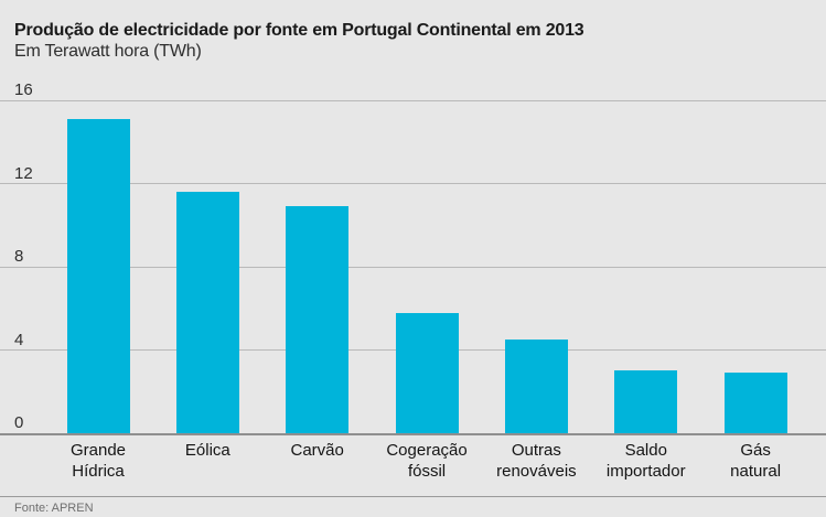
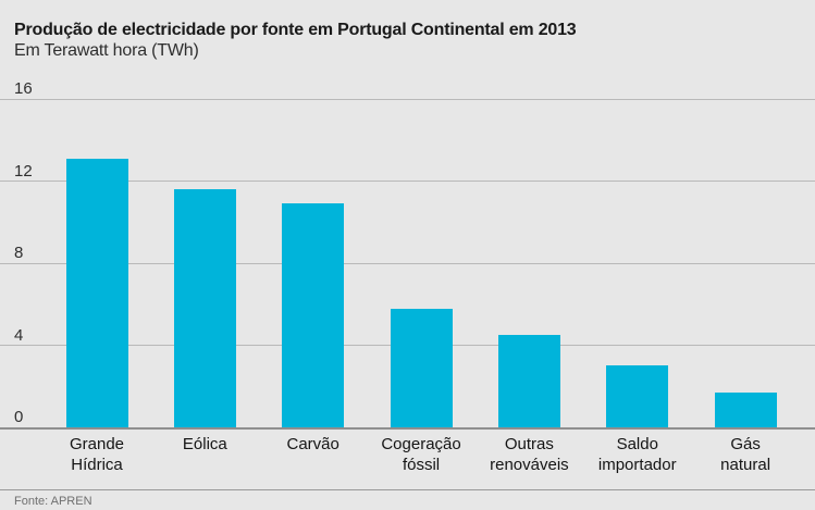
Grande Hídrica: 15.1 -> 13.1
Gás natural: 2.9 -> 1.7
